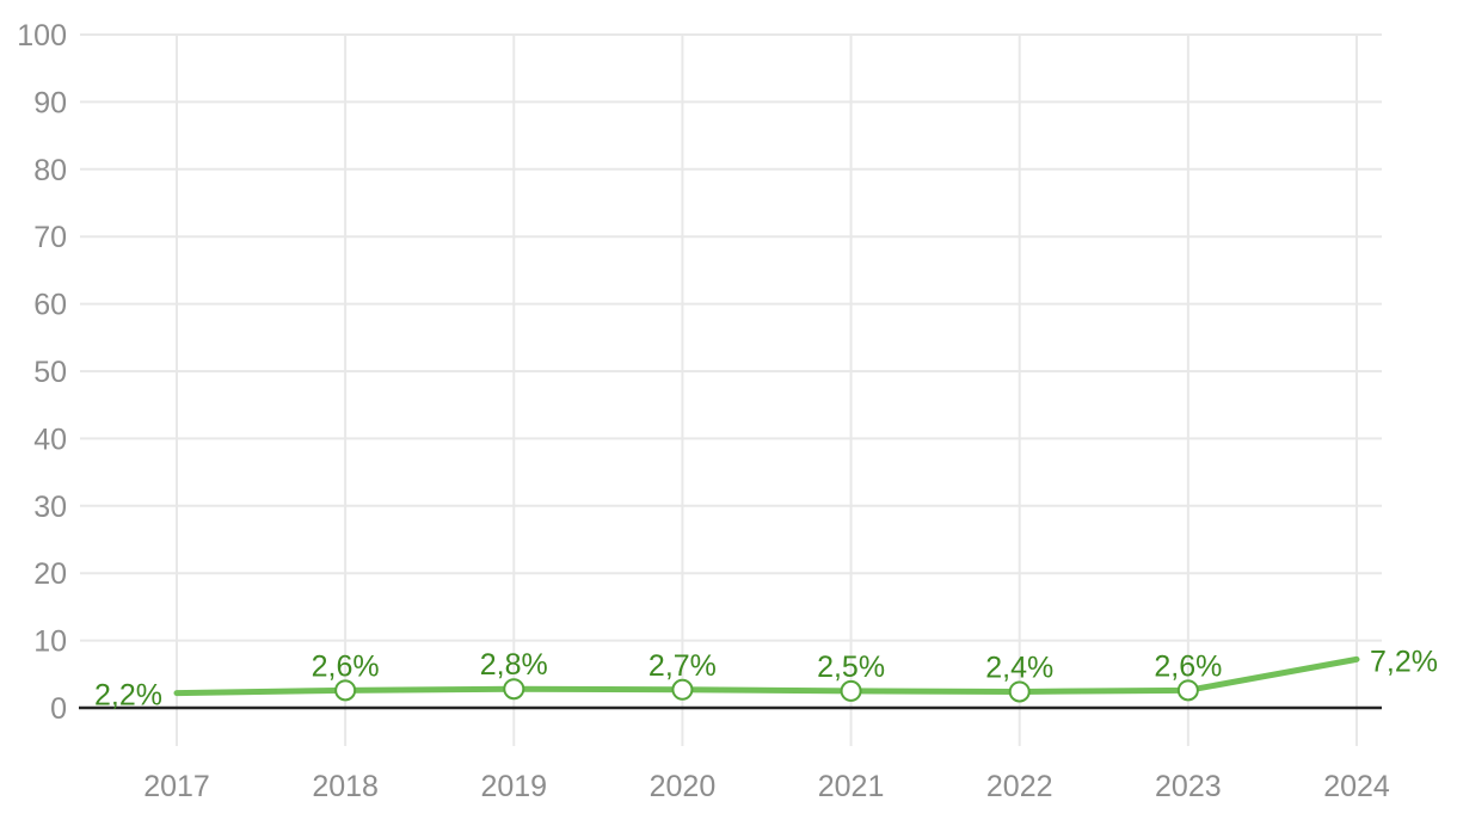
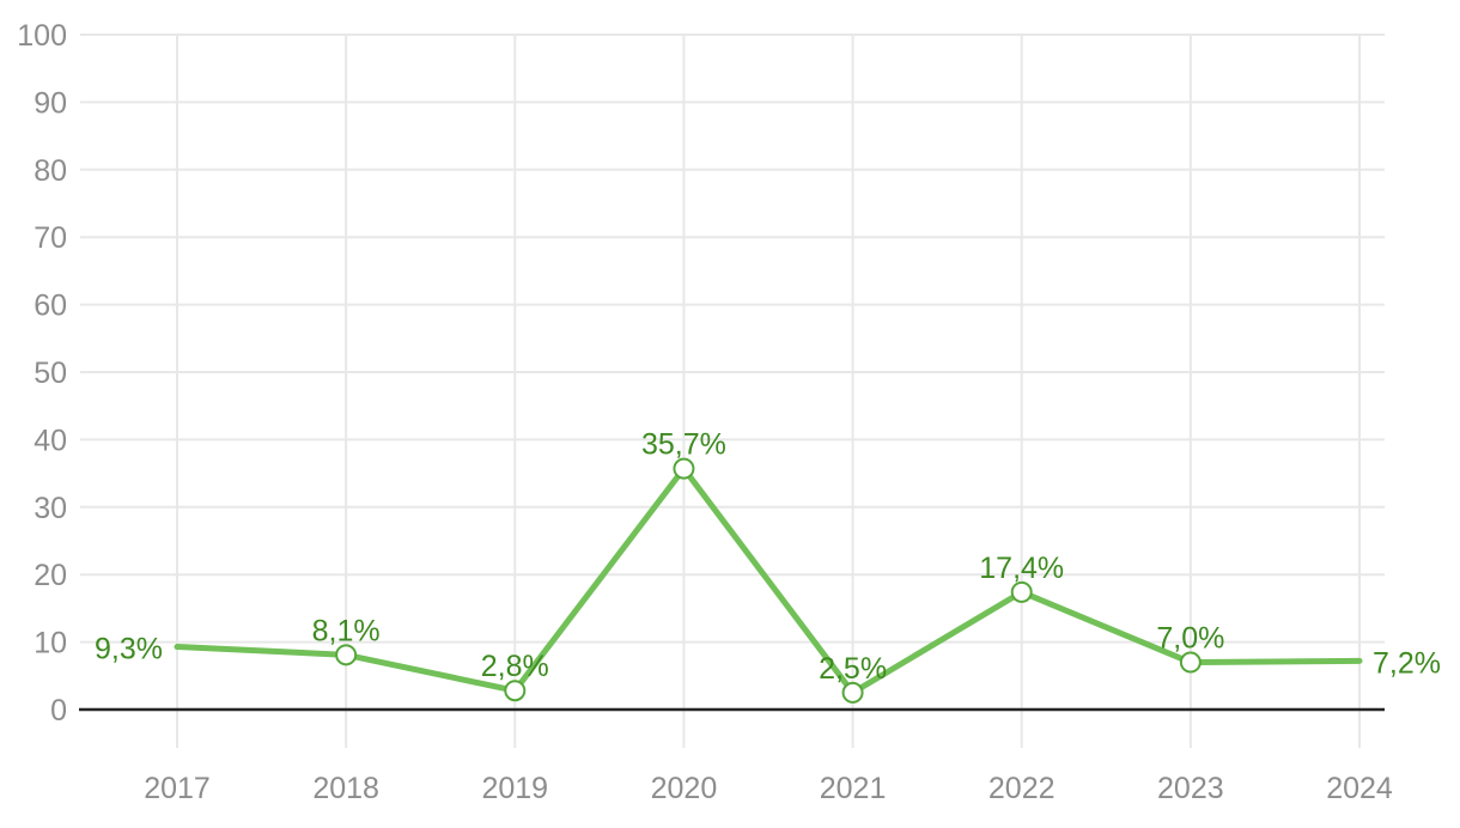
2017: 2,2% -> 9,3%
2018: 2,6% -> 8,1%
2020: 2,7% -> 35,7%
2022: 2,4% -> 17,4%
2023: 2,6% -> 7,0%
